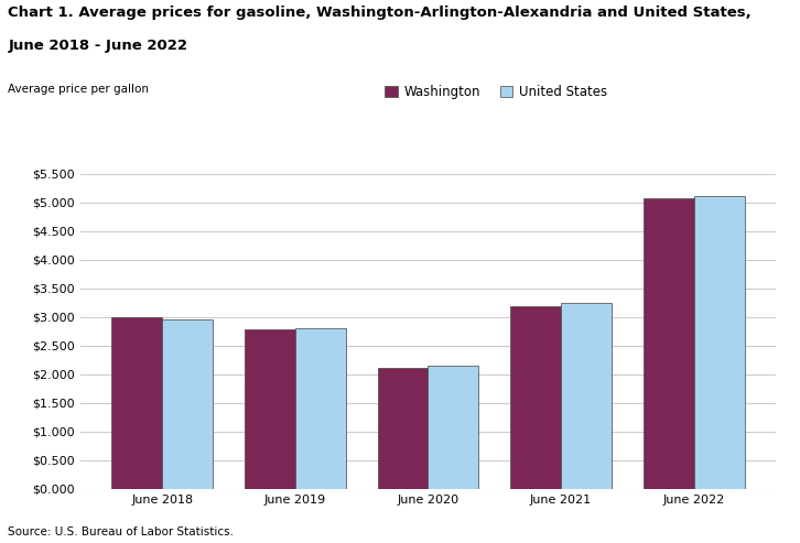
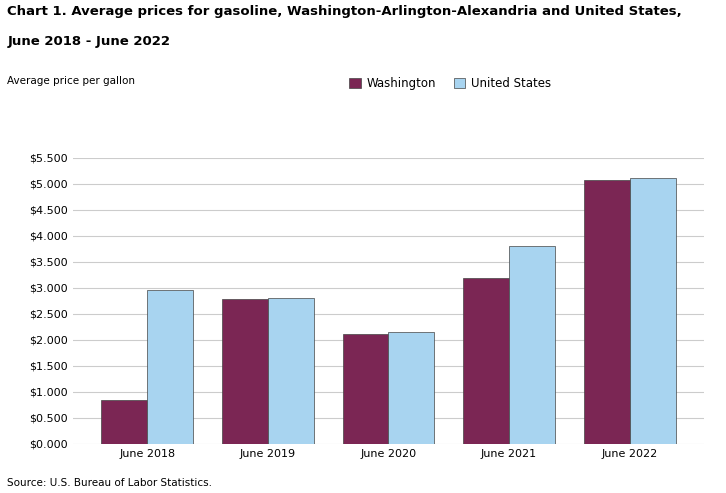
Washington/June 2018: $3.00 -> $0.84
United States/June 2021: $3.25 -> $3.80
